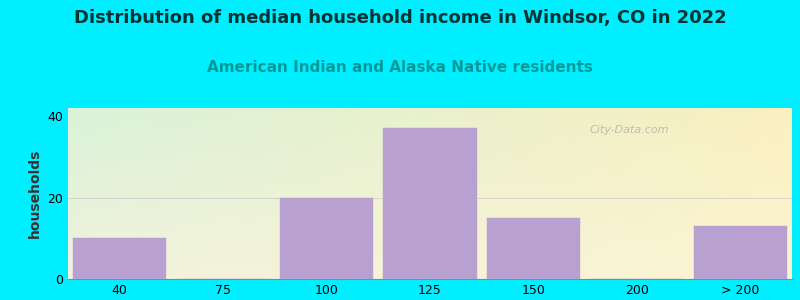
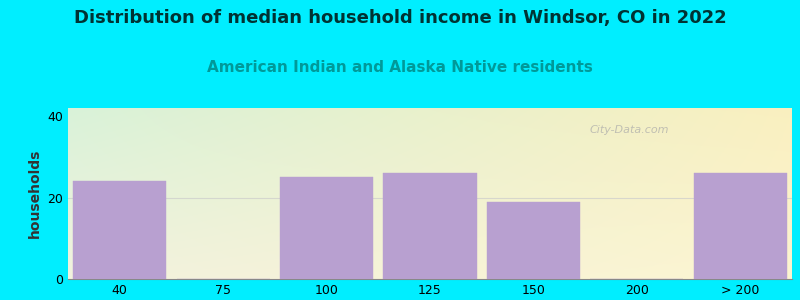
40: 10 -> 24
100: 20 -> 25
125: 37 -> 26
150: 15 -> 19
> 200: 13 -> 26
